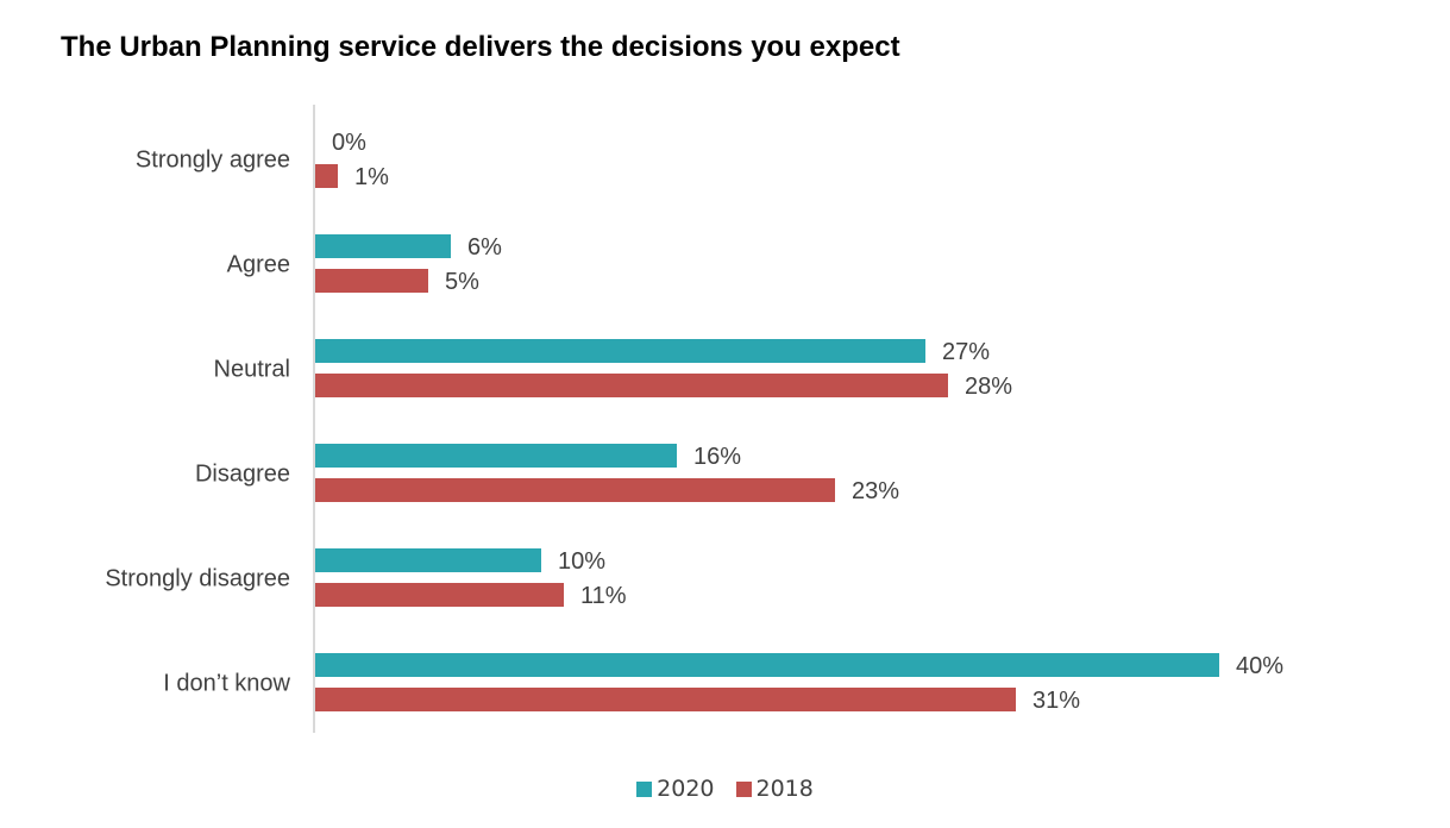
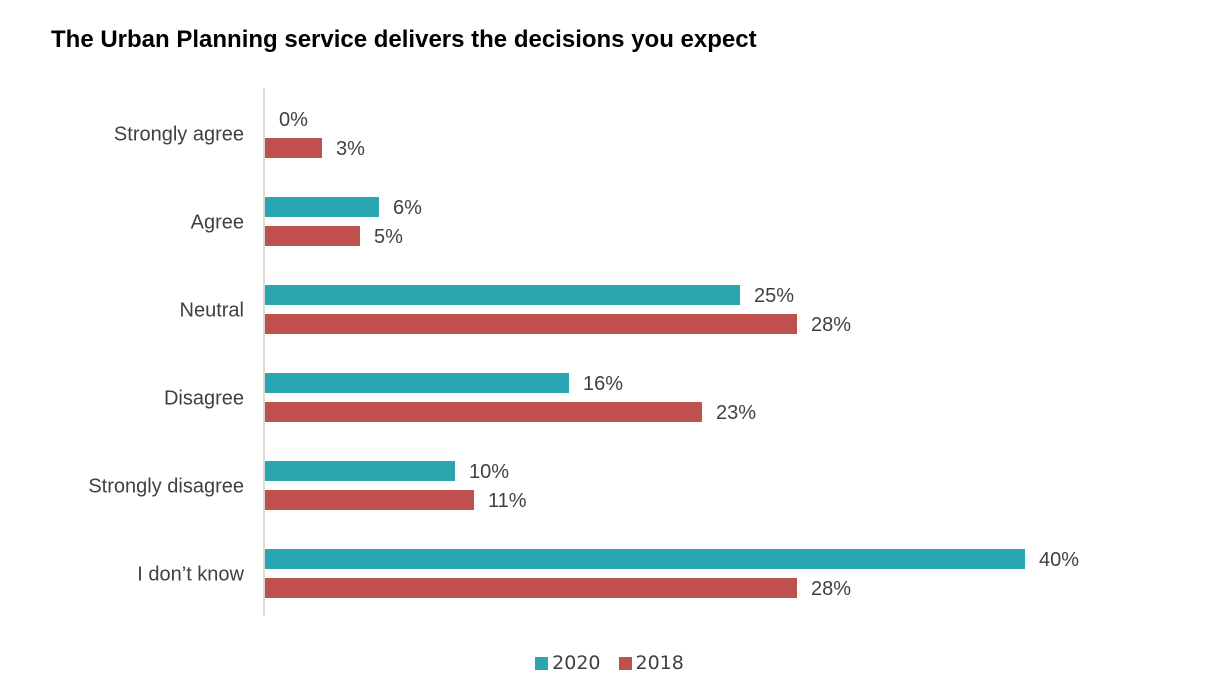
2018/Strongly agree: 1% -> 3%
2020/Neutral: 27% -> 25%
2018/I don’t know: 31% -> 28%
